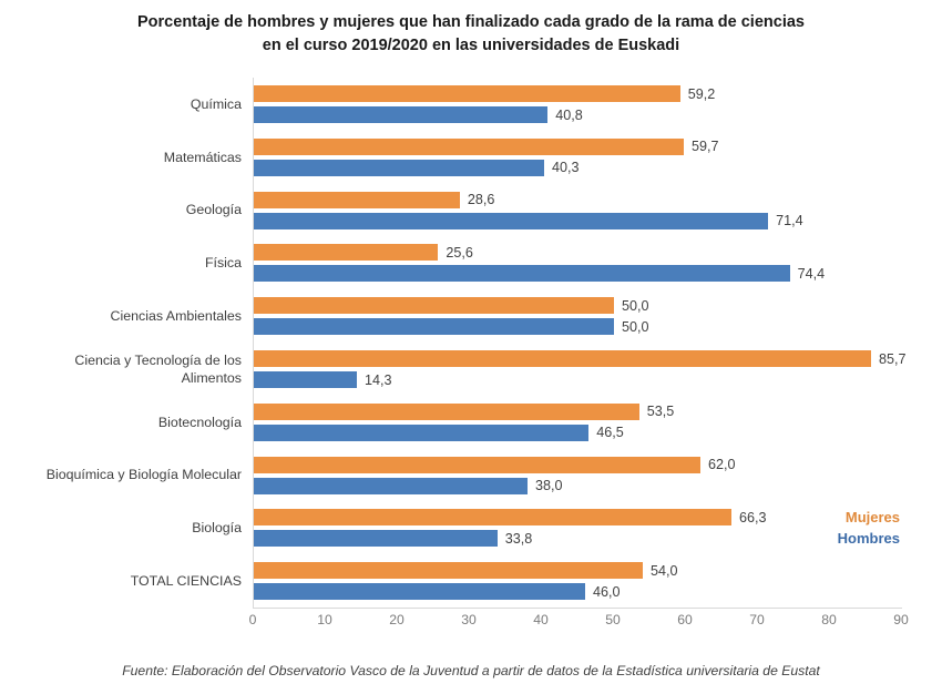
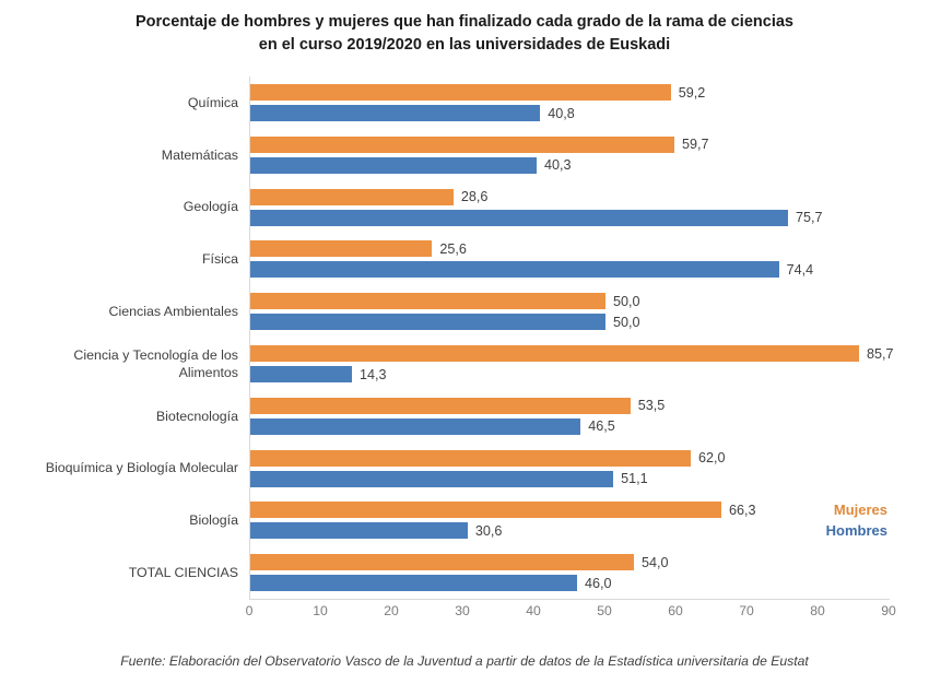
Hombres/Geología: 71,4 -> 75,7
Hombres/Bioquímica y Biología Molecular: 38,0 -> 51,1
Hombres/Biología: 33,8 -> 30,6
